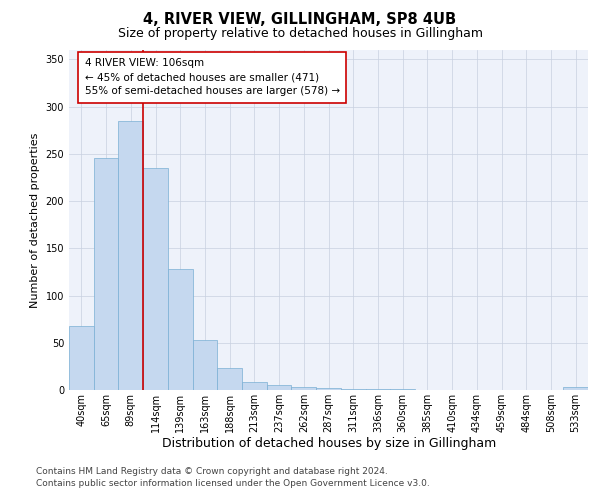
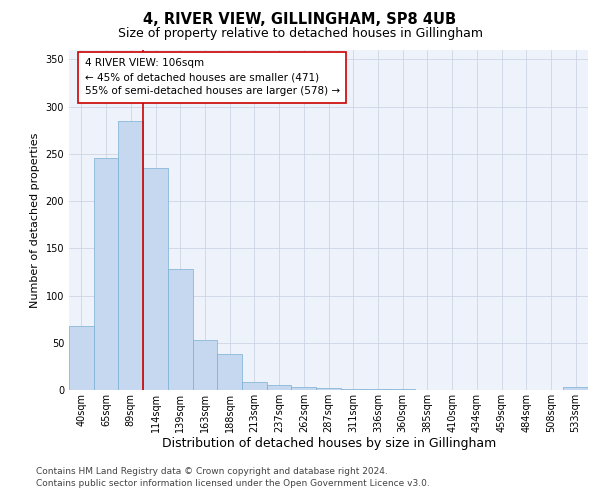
188sqm: 23 -> 38
